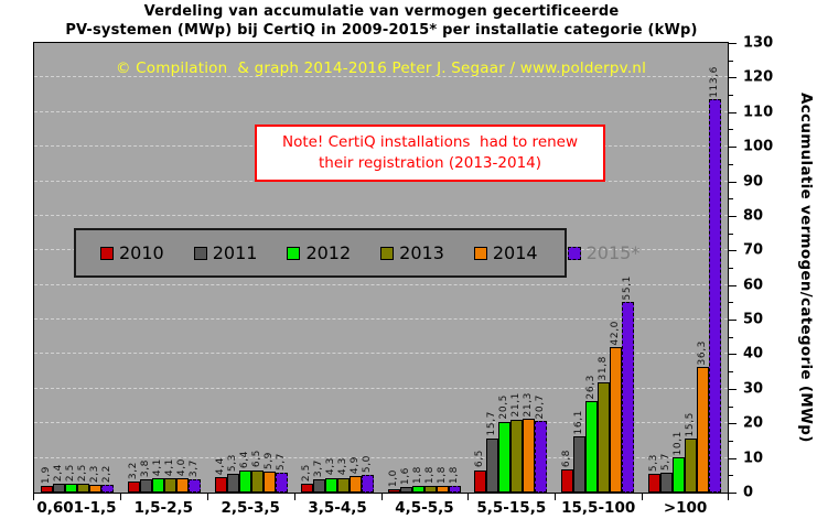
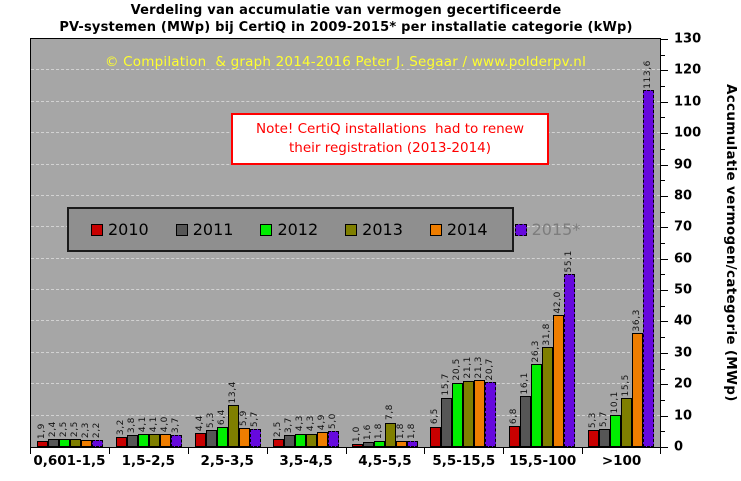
2013/2,5-3,5: 6,5 -> 13,4
2013/4,5-5,5: 1,8 -> 7,8
